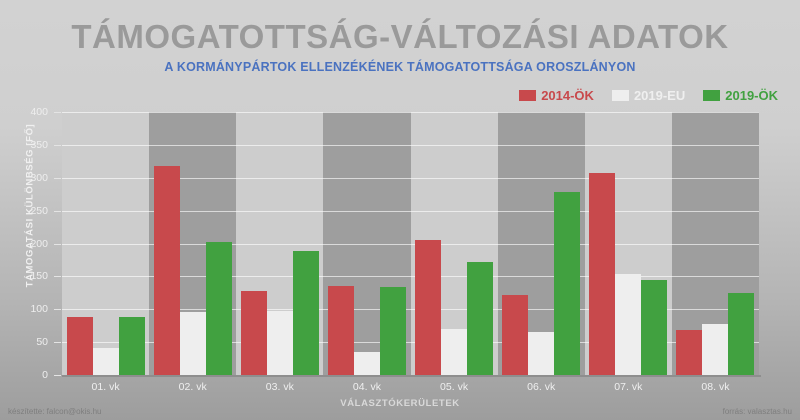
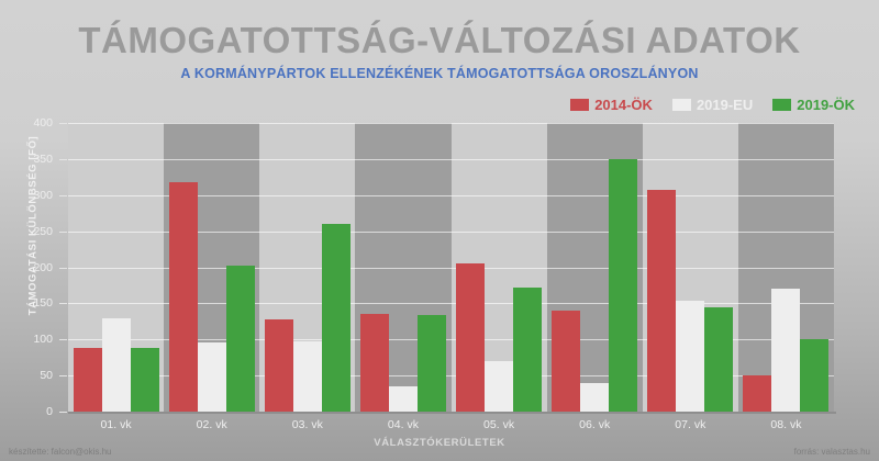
2019-EU/01. vk: 40 -> 130
2019-ÖK/03. vk: 190 -> 260
2014-ÖK/06. vk: 120 -> 140
2019-EU/06. vk: 70 -> 40
2019-ÖK/06. vk: 280 -> 350
2014-ÖK/08. vk: 70 -> 50
2019-EU/08. vk: 80 -> 170
2019-ÖK/08. vk: 120 -> 100
